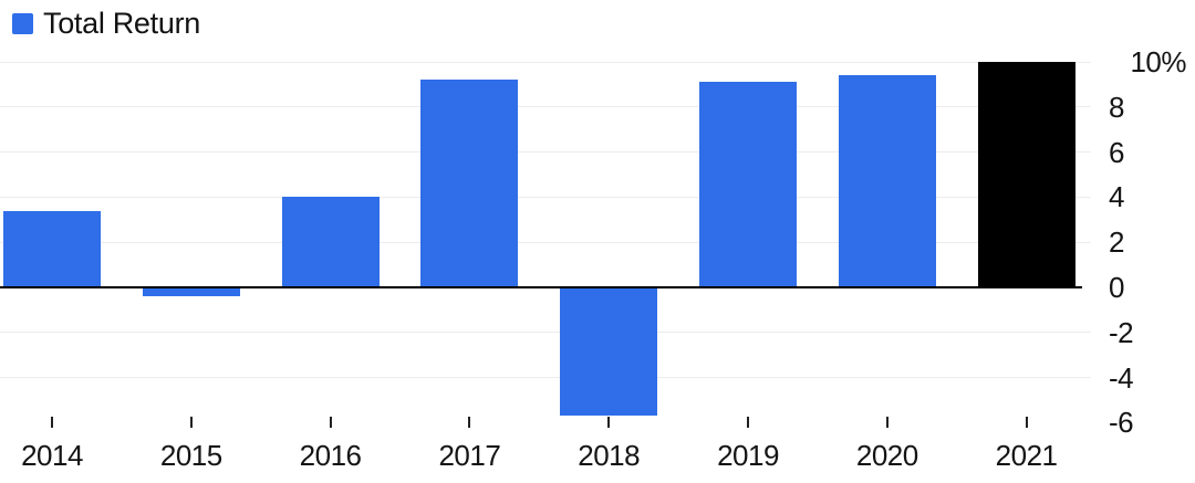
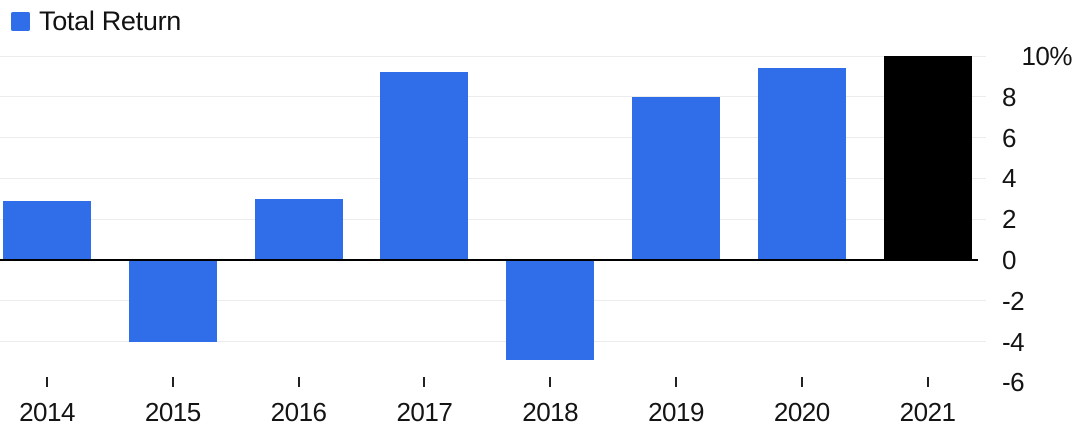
2014: 3.4 -> 2.9
2015: -0.4 -> -4.0
2016: 4.0 -> 3.0
2018: -5.7 -> -4.9
2019: 9.1 -> 8.0
